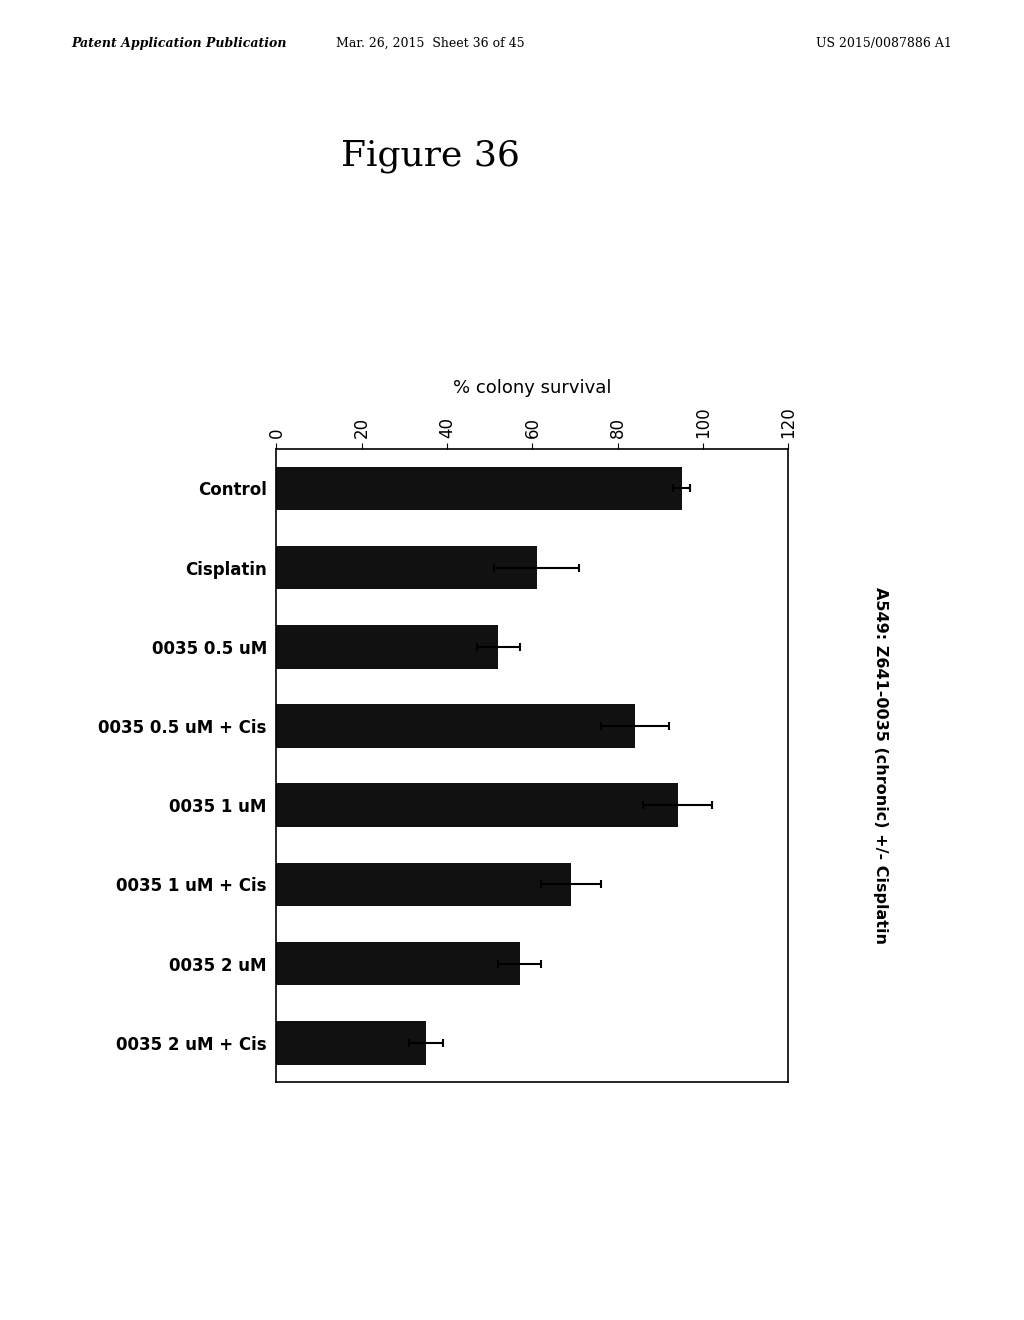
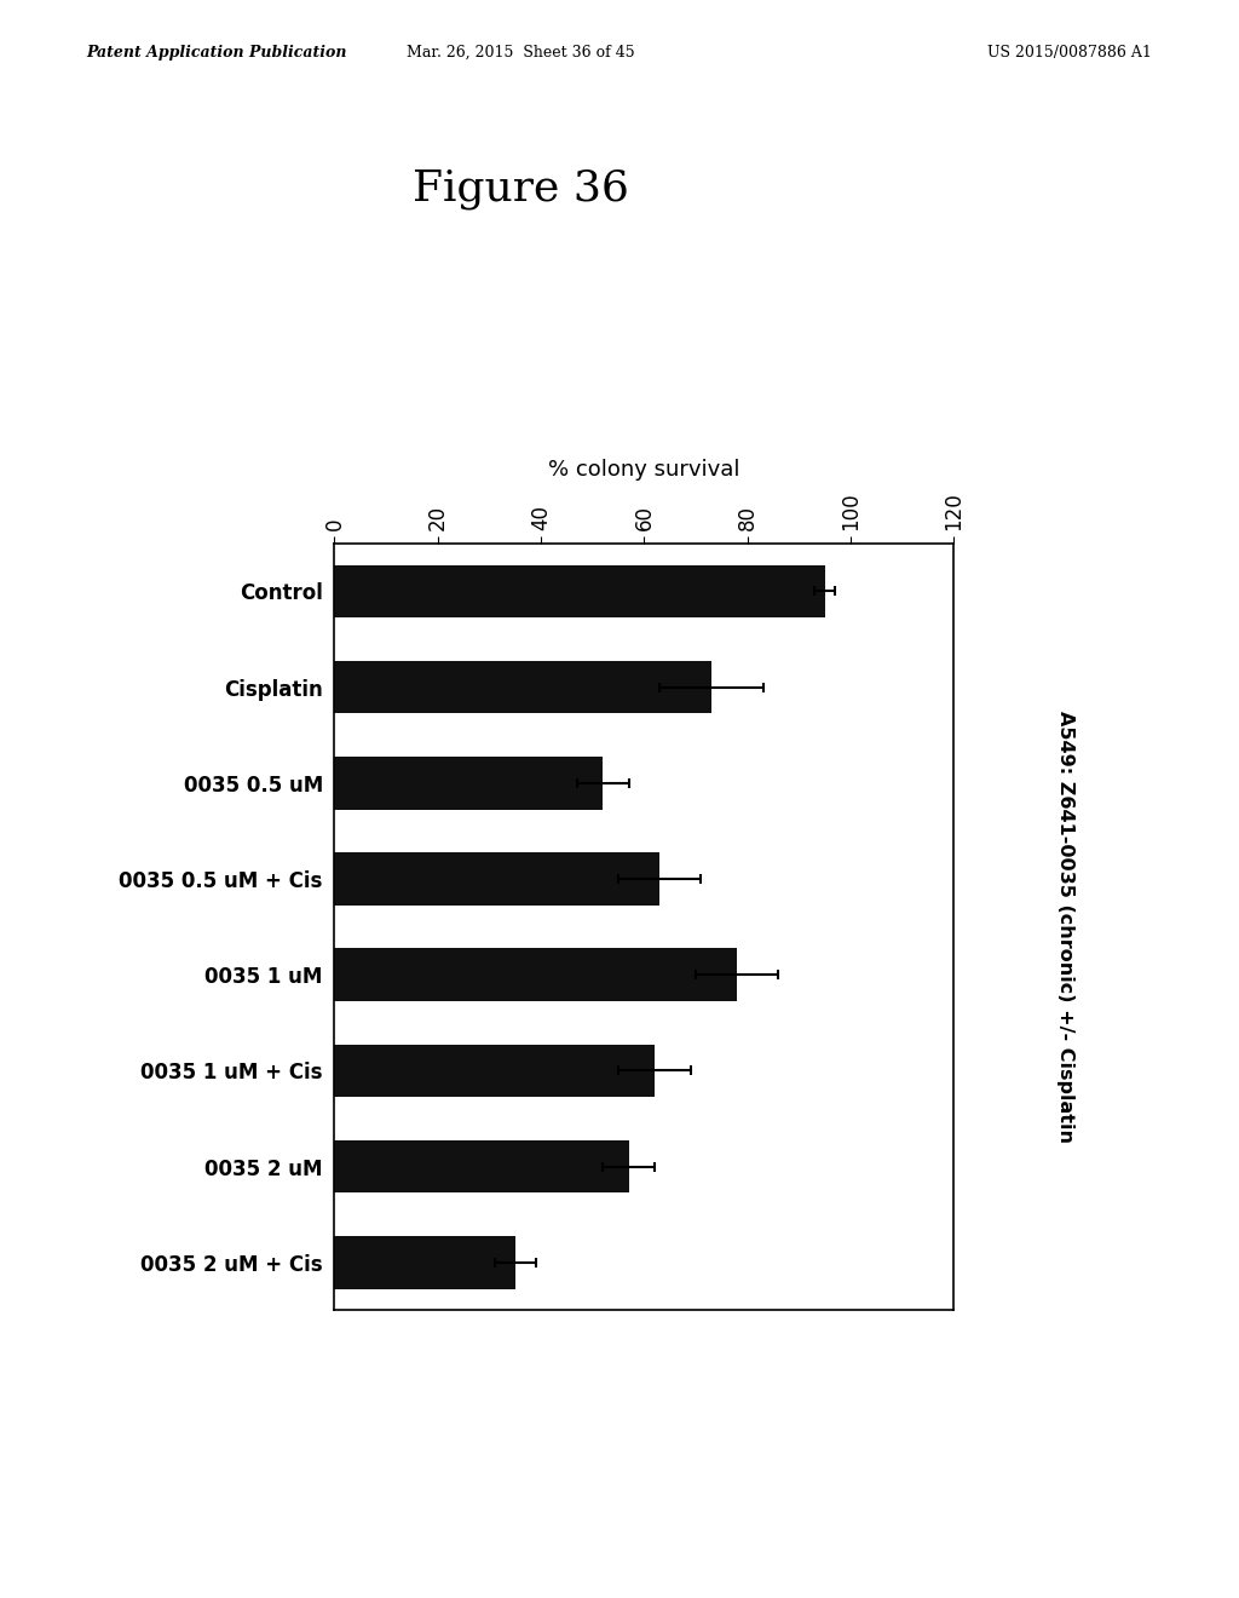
Cisplatin: 61 -> 73
0035 0.5 uM + Cis: 84 -> 63
0035 1 uM: 94 -> 78
0035 1 uM + Cis: 69 -> 62
